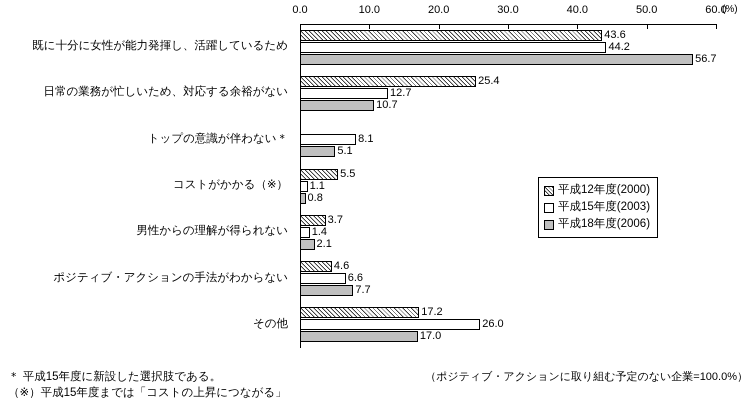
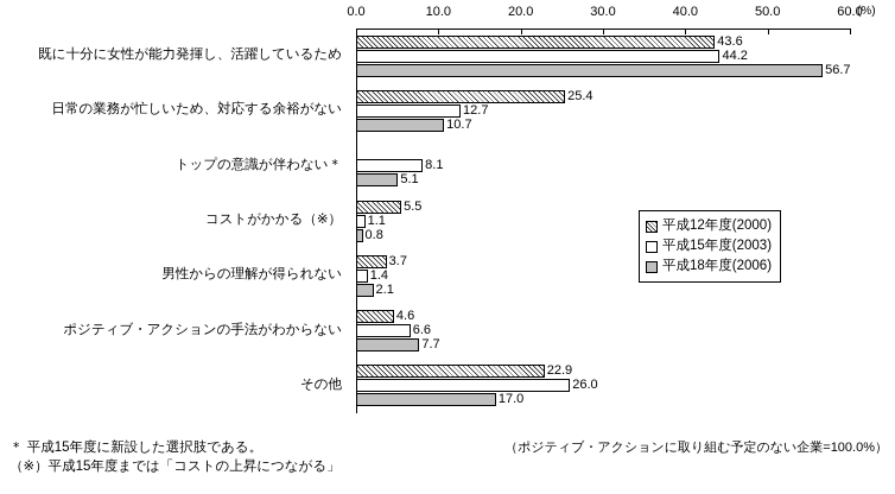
平成12年度(2000)/その他: 17.2 -> 22.9
